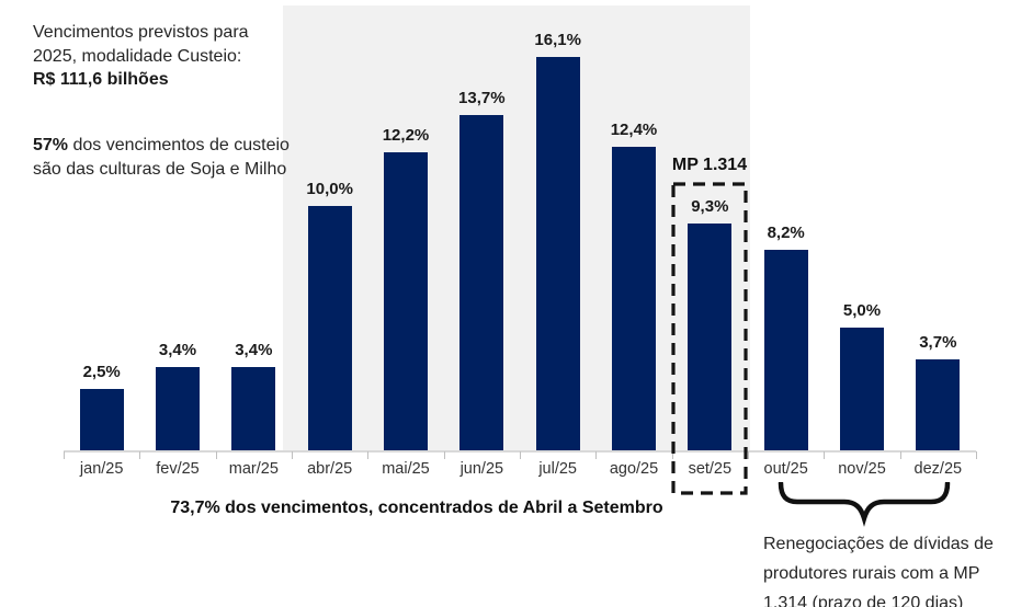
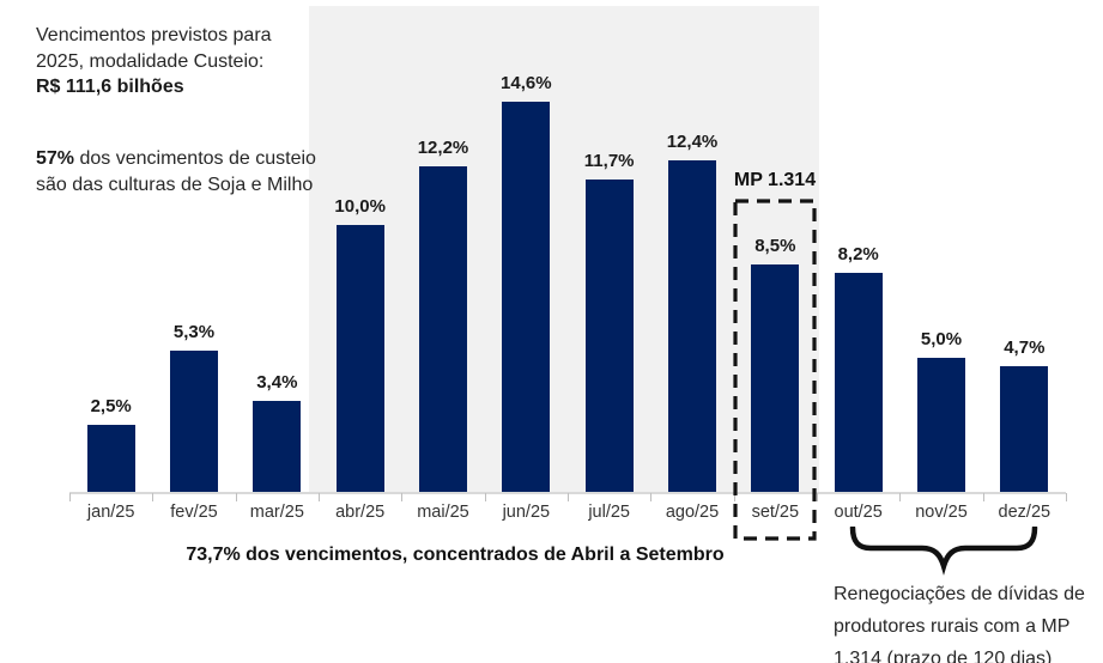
fev/25: 3,4% -> 5,3%
jun/25: 13,7% -> 14,6%
jul/25: 16,1% -> 11,7%
set/25: 9,3% -> 8,5%
dez/25: 3,7% -> 4,7%
